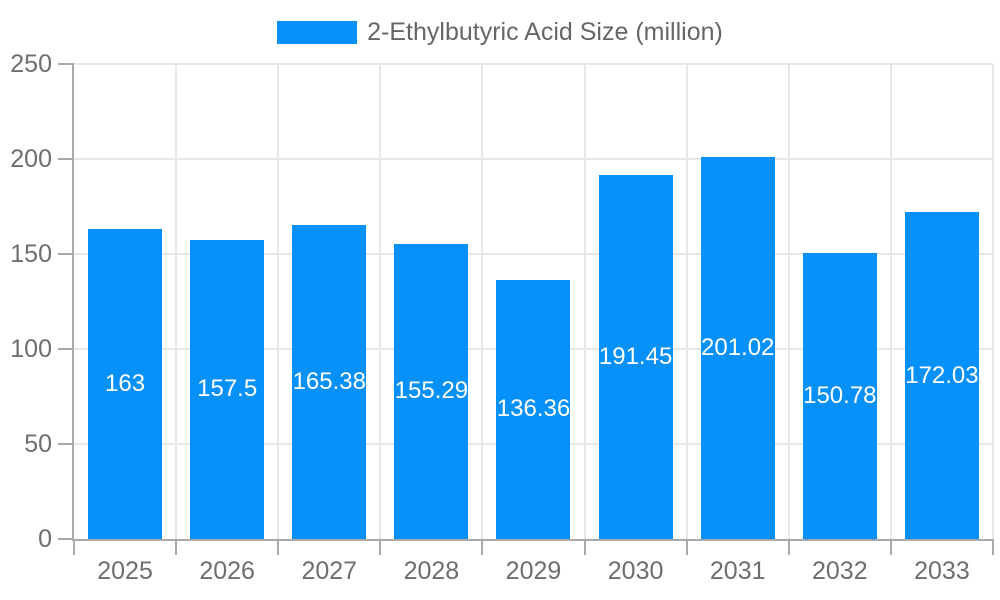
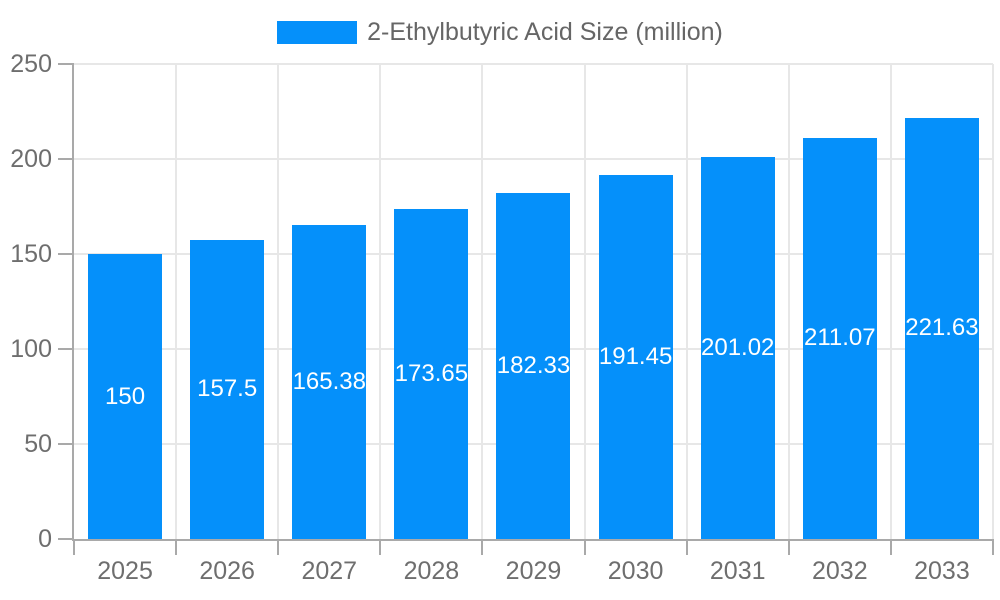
2025: 163 -> 150
2028: 155.29 -> 173.65
2029: 136.36 -> 182.33
2032: 150.78 -> 211.07
2033: 172.03 -> 221.63
